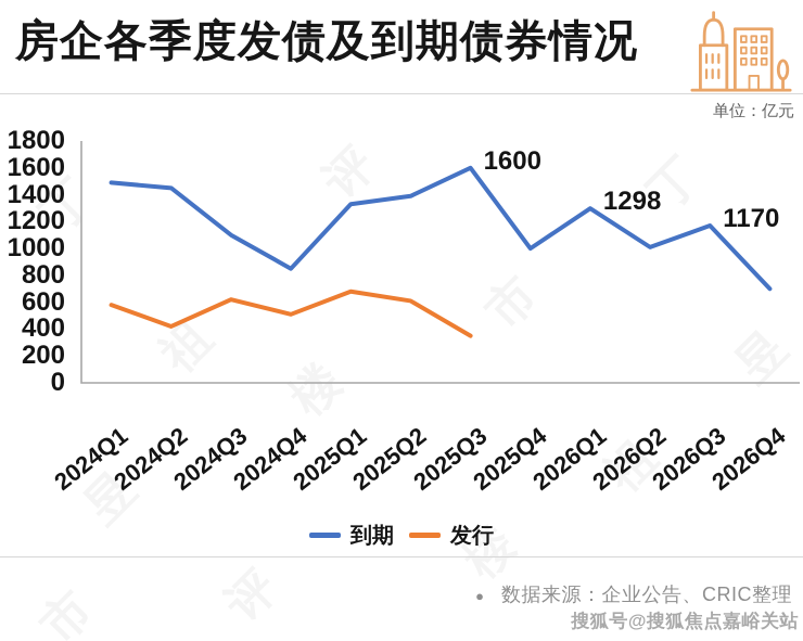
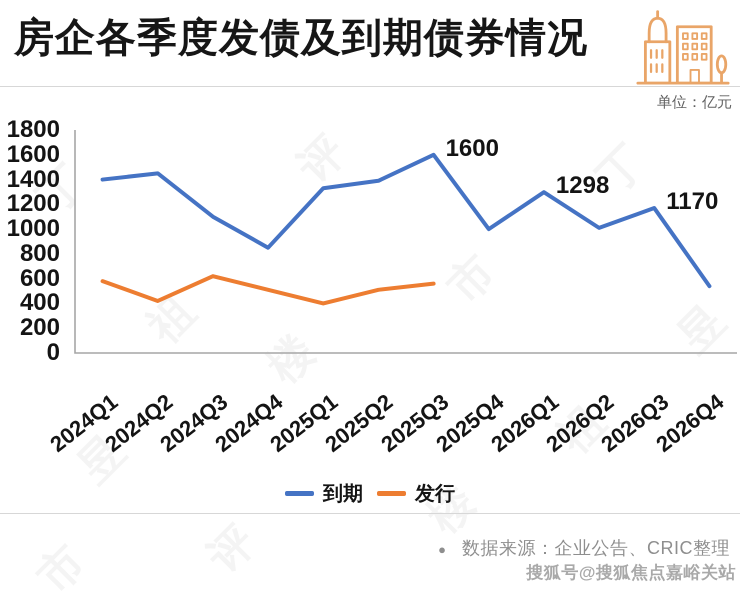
到期/2024Q1: 1490 -> 1400
发行/2025Q1: 680 -> 400
发行/2025Q2: 610 -> 510
发行/2025Q3: 350 -> 560
到期/2026Q4: 700 -> 540
